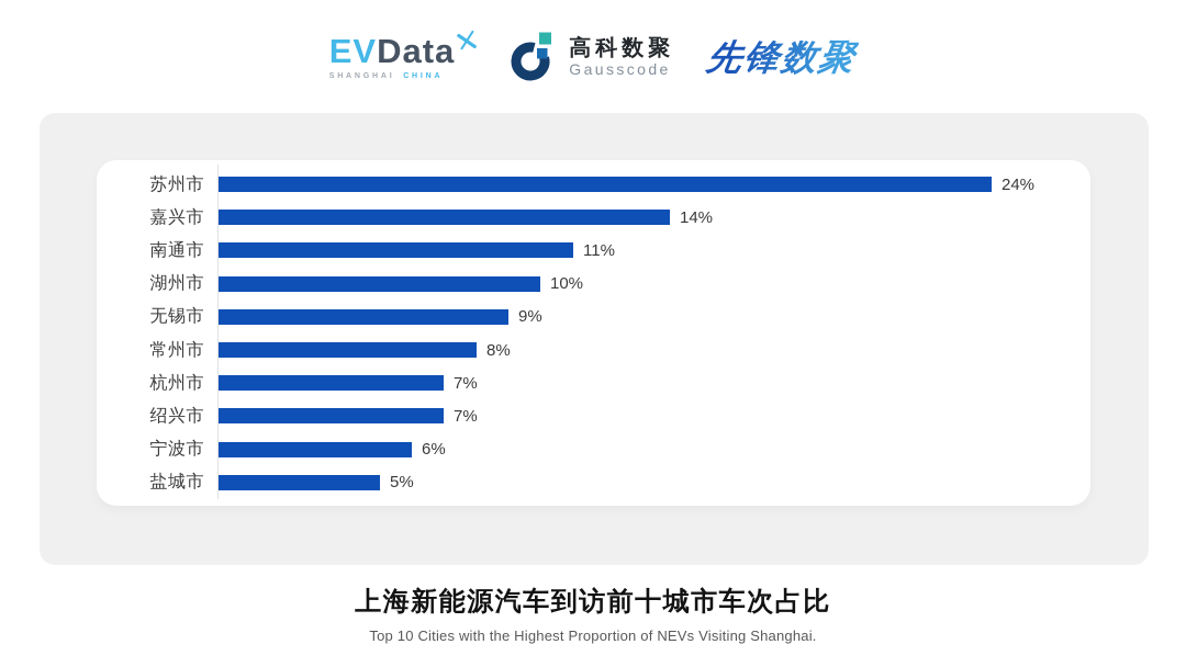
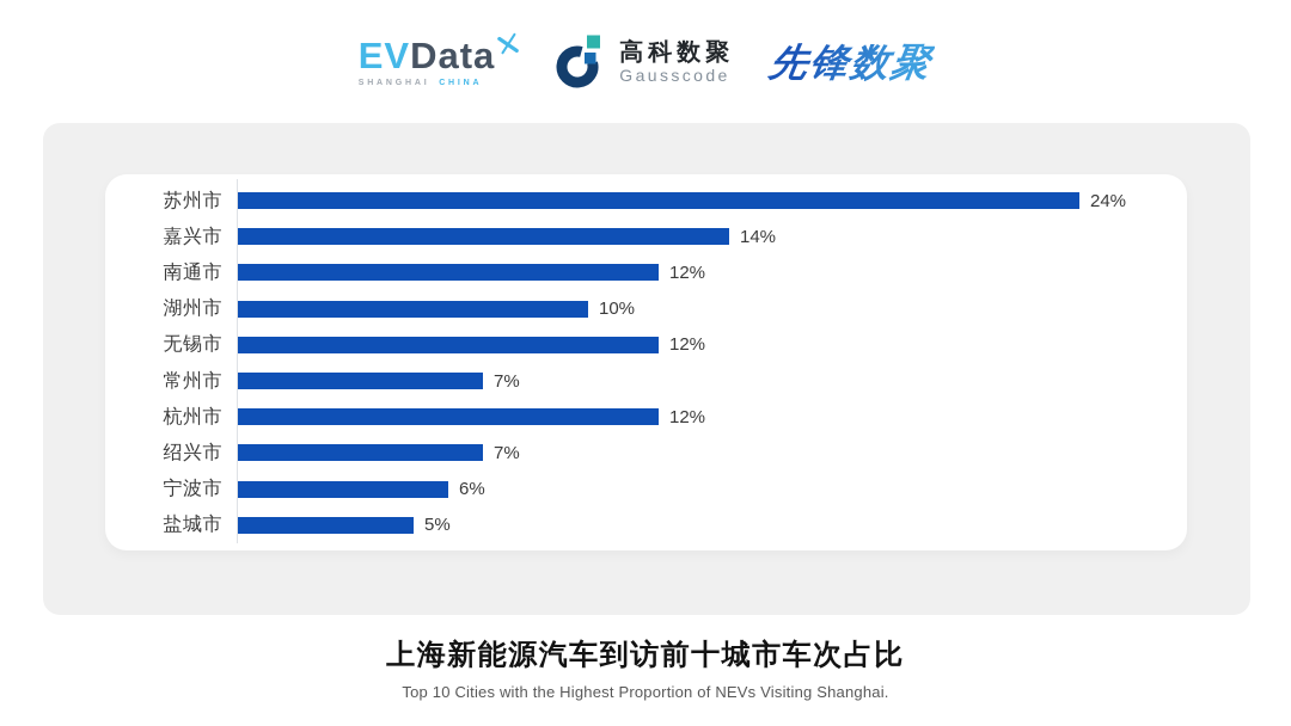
南通市: 11% -> 12%
无锡市: 9% -> 12%
常州市: 8% -> 7%
杭州市: 7% -> 12%
